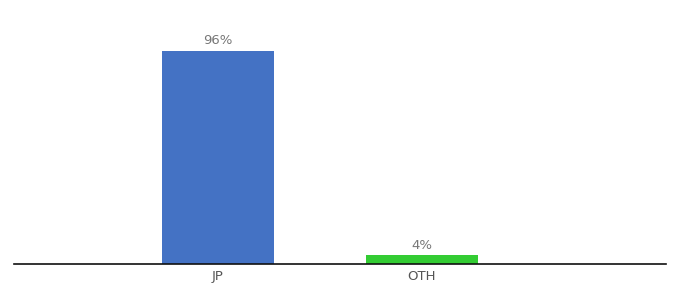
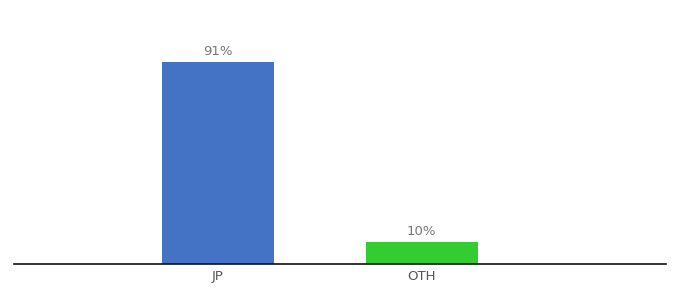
JP: 96% -> 91%
OTH: 4% -> 10%
